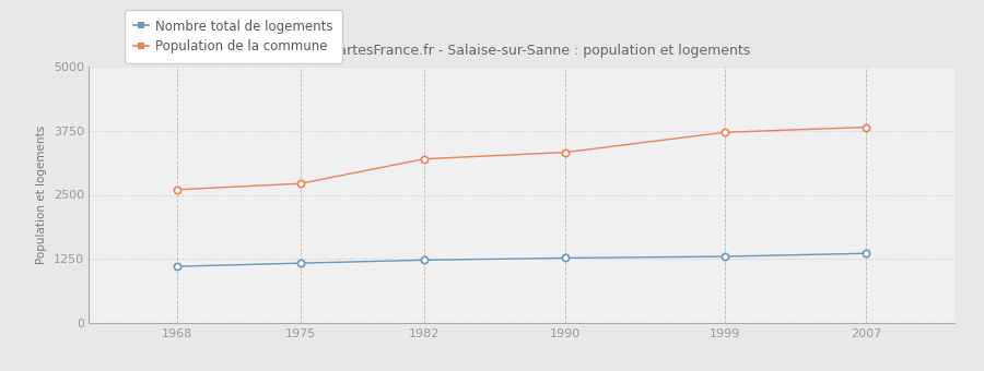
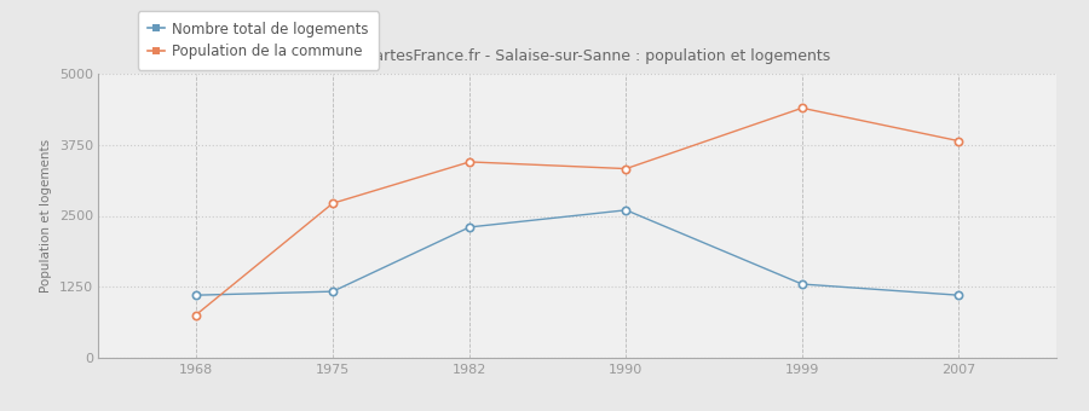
Population de la commune/1968: 2600 -> 750
Nombre total de logements/1982: 1220 -> 2300
Population de la commune/1982: 3200 -> 3450
Nombre total de logements/1990: 1260 -> 2600
Population de la commune/1999: 3720 -> 4400
Nombre total de logements/2007: 1360 -> 1100
